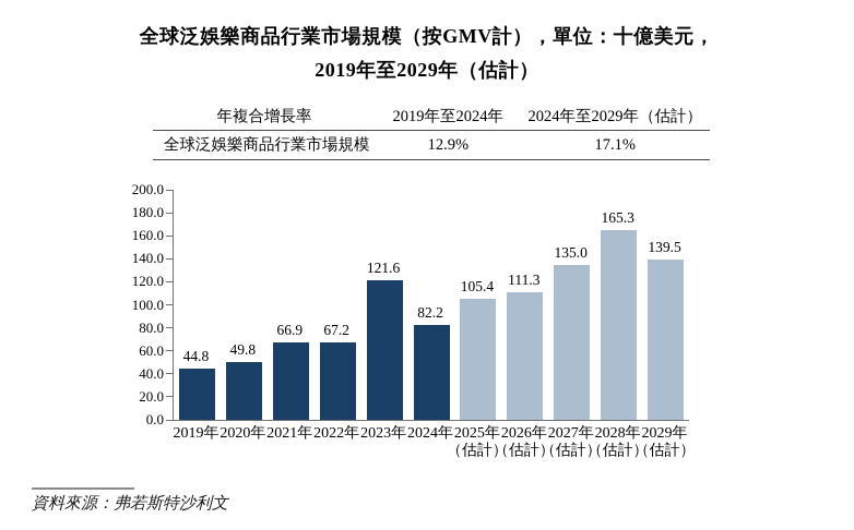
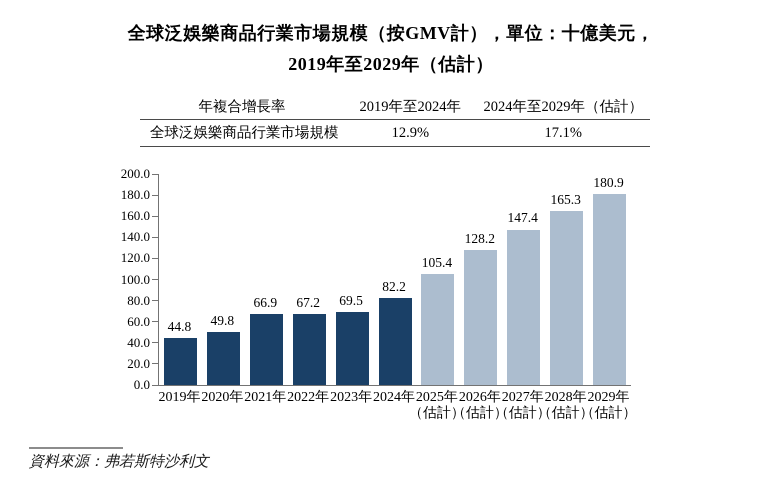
2023年: 121.6 -> 69.5
2026年: 111.3 -> 128.2
2027年: 135.0 -> 147.4
2029年: 139.5 -> 180.9
